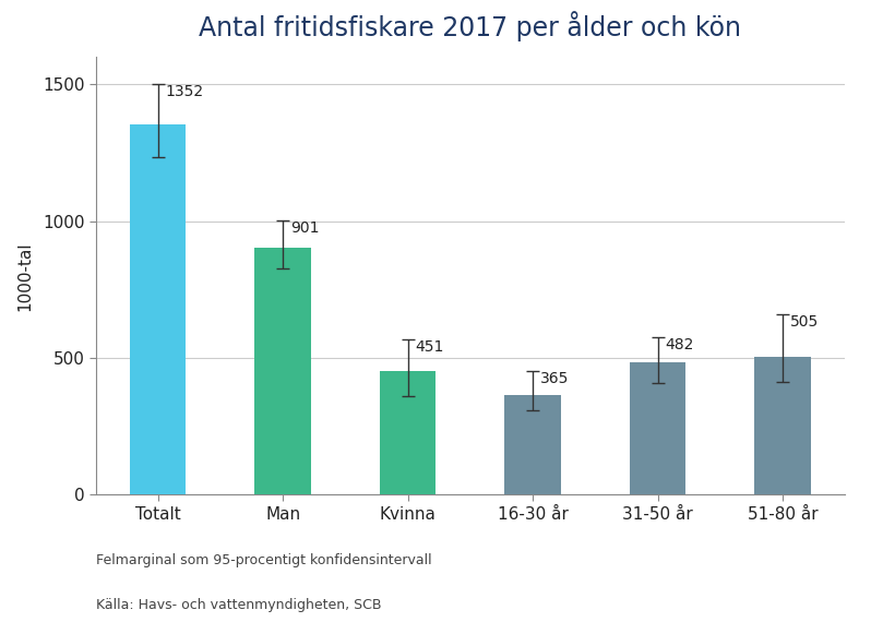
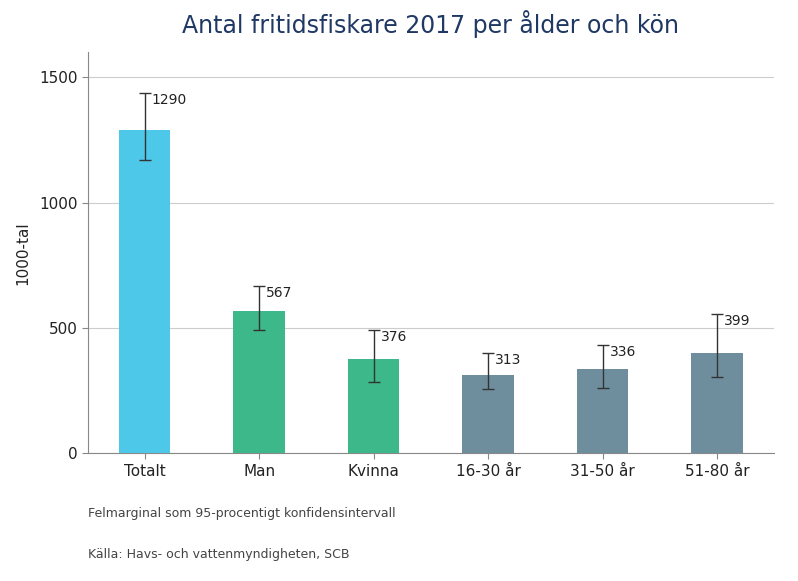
Totalt: 1352 -> 1290
Man: 901 -> 567
Kvinna: 451 -> 376
16-30 år: 365 -> 313
31-50 år: 482 -> 336
51-80 år: 505 -> 399
